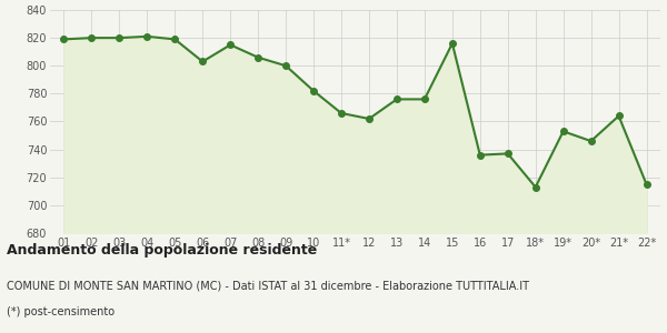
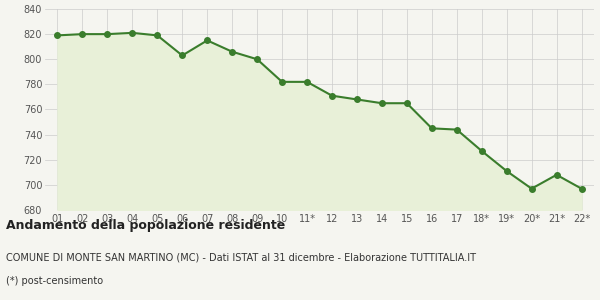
11*: 766 -> 782
12: 762 -> 771
13: 776 -> 768
14: 776 -> 765
15: 816 -> 765
16: 736 -> 745
17: 737 -> 744
18*: 713 -> 727
19*: 753 -> 711
20*: 746 -> 697
21*: 764 -> 708
22*: 715 -> 697
